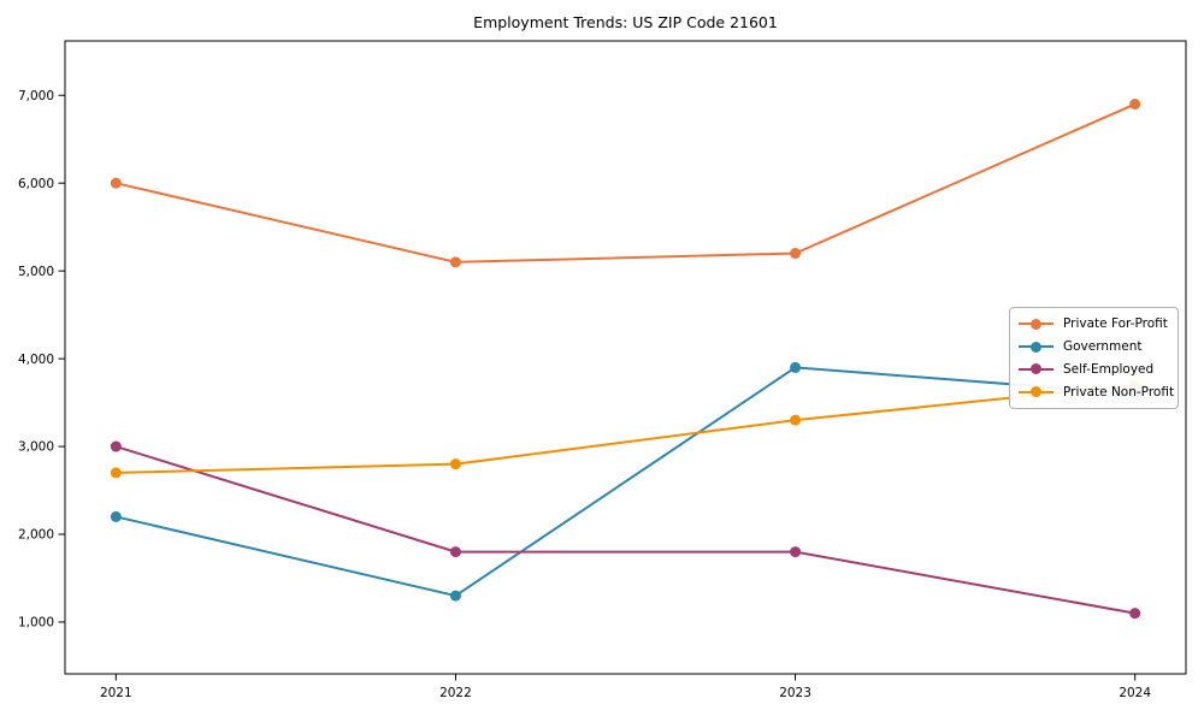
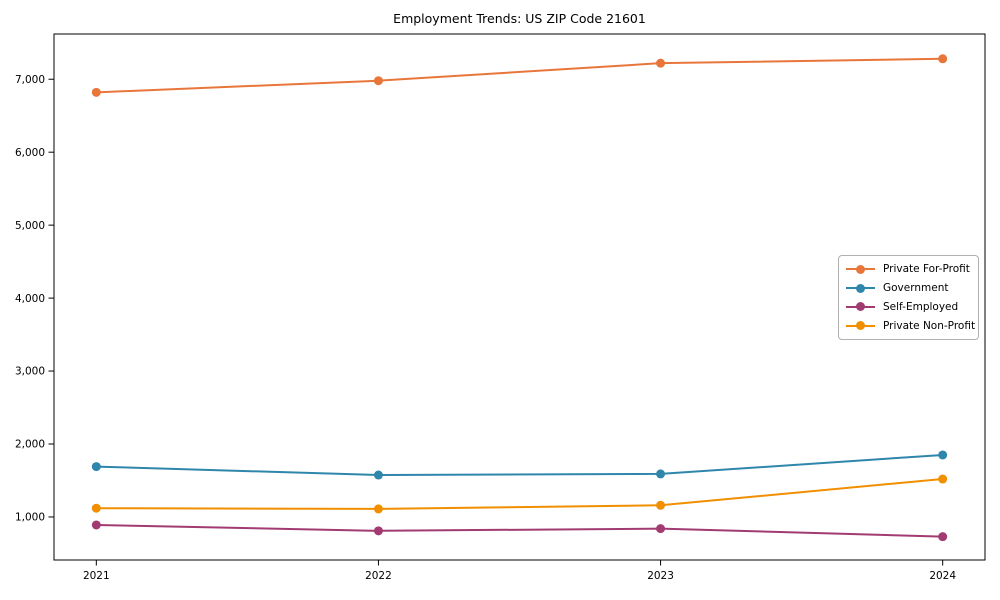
Private For-Profit/2021: 6000 -> 6800
Government/2021: 2200 -> 1700
Self-Employed/2021: 3000 -> 900
Private Non-Profit/2021: 2700 -> 1100
Private For-Profit/2022: 5100 -> 7000
Government/2022: 1300 -> 1600
Self-Employed/2022: 1800 -> 800
Private Non-Profit/2022: 2800 -> 1100
Private For-Profit/2023: 5200 -> 7200
Government/2023: 3900 -> 1600
Self-Employed/2023: 1800 -> 800
Private Non-Profit/2023: 3300 -> 1200
Private For-Profit/2024: 6900 -> 7300
Government/2024: 3600 -> 1800
Self-Employed/2024: 1100 -> 700
Private Non-Profit/2024: 3700 -> 1500
